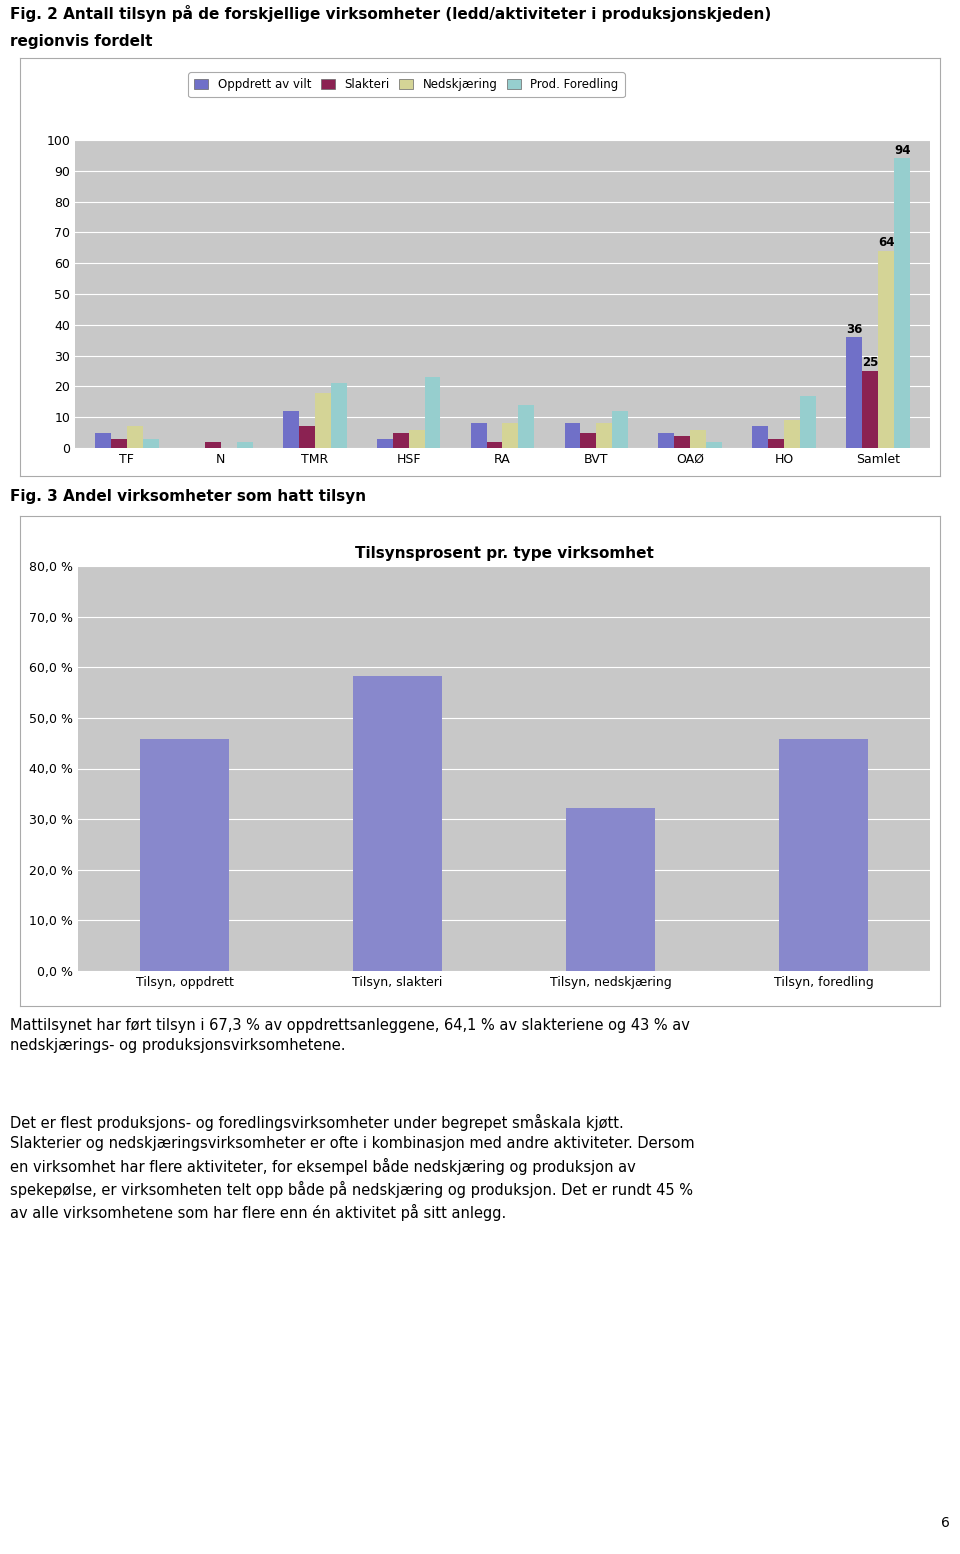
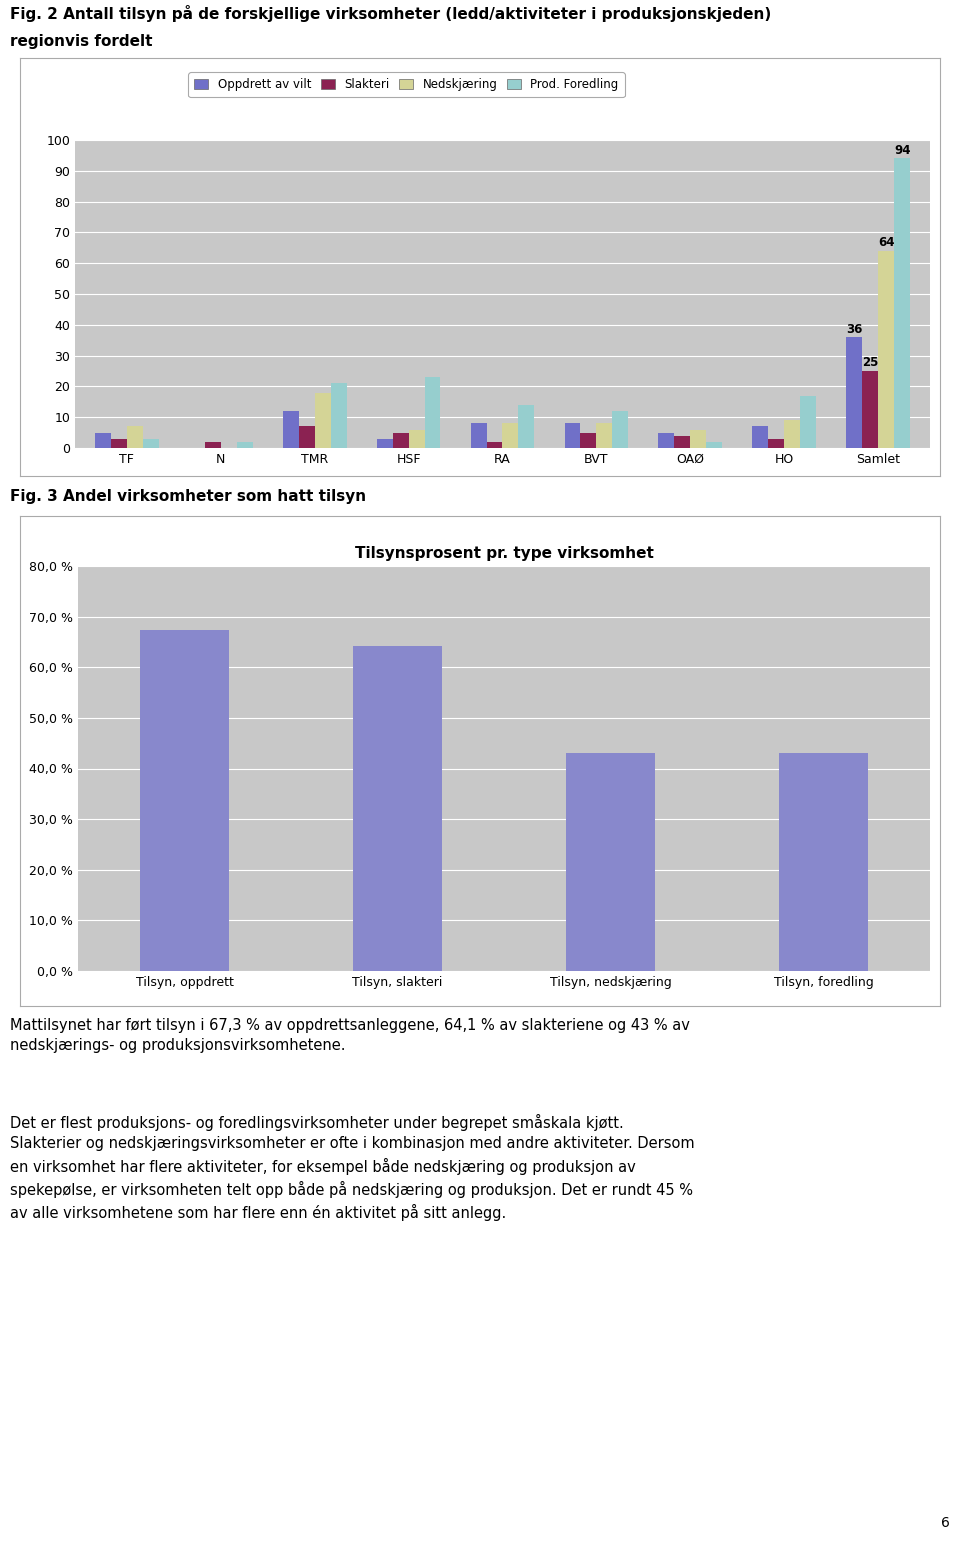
Tilsynsprosent pr. type virksomhet/Tilsyn, oppdrett: 45,8 % -> 67,3 %
Tilsynsprosent pr. type virksomhet/Tilsyn, slakteri: 58,2 % -> 64,1 %
Tilsynsprosent pr. type virksomhet/Tilsyn, nedskjæring: 32,2 % -> 43,0 %
Tilsynsprosent pr. type virksomhet/Tilsyn, foredling: 45,8 % -> 43,0 %
